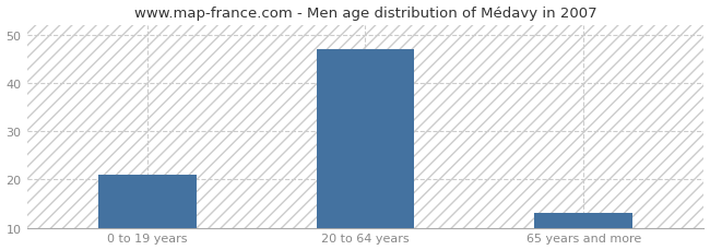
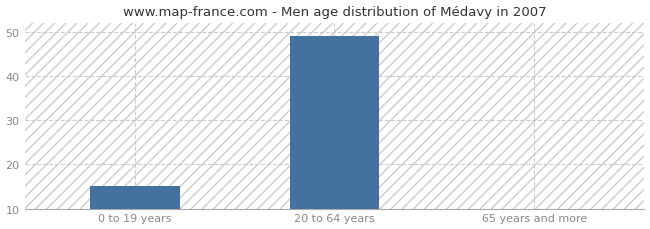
0 to 19 years: 21 -> 15
20 to 64 years: 47 -> 49
65 years and more: 13 -> 10
